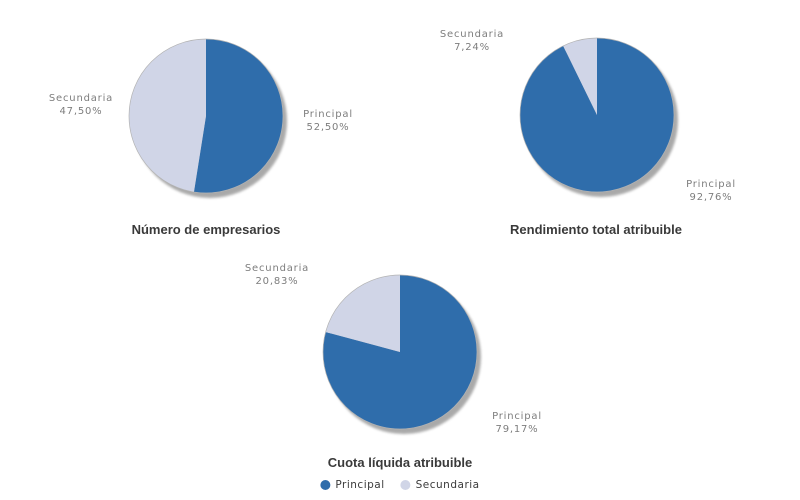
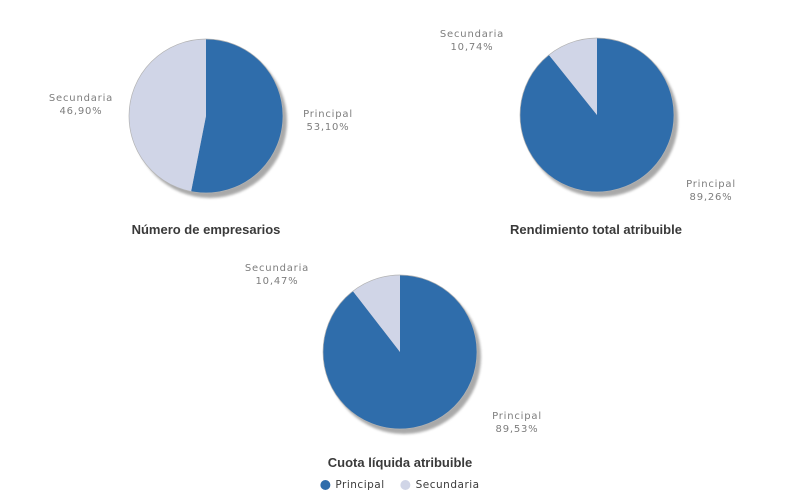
Número de empresarios/Principal: 52,50% -> 53,10%
Número de empresarios/Secundaria: 47,50% -> 46,90%
Rendimiento total atribuible/Principal: 92,76% -> 89,26%
Rendimiento total atribuible/Secundaria: 7,24% -> 10,74%
Cuota líquida atribuible/Principal: 79,17% -> 89,53%
Cuota líquida atribuible/Secundaria: 20,83% -> 10,47%
